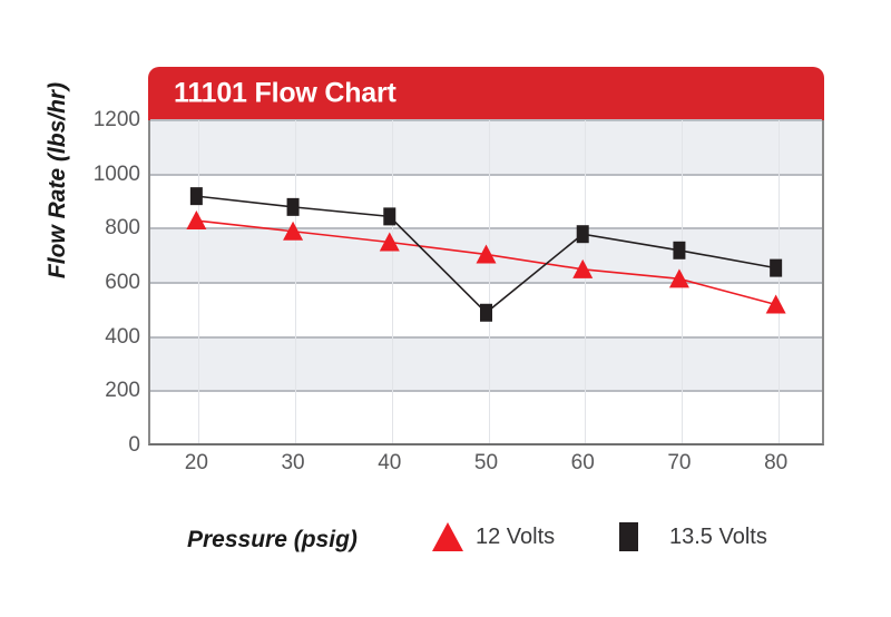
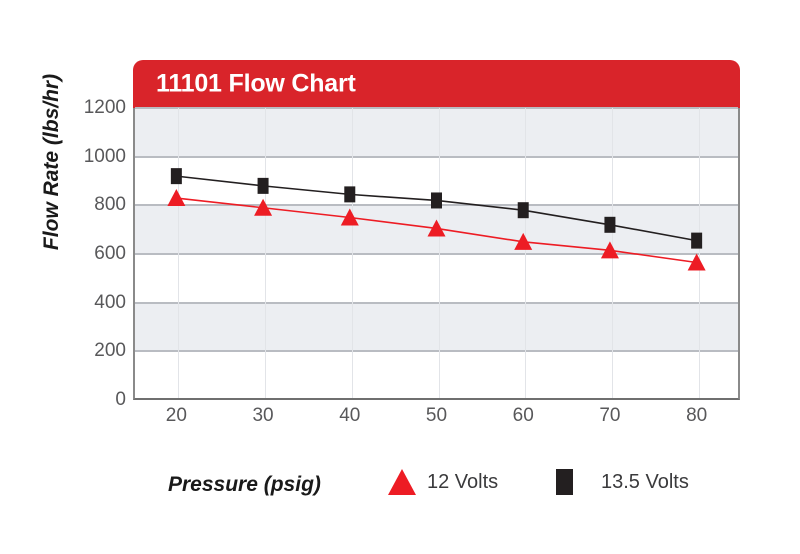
13.5 Volts/50: 490 -> 820
12 Volts/80: 520 -> 560
